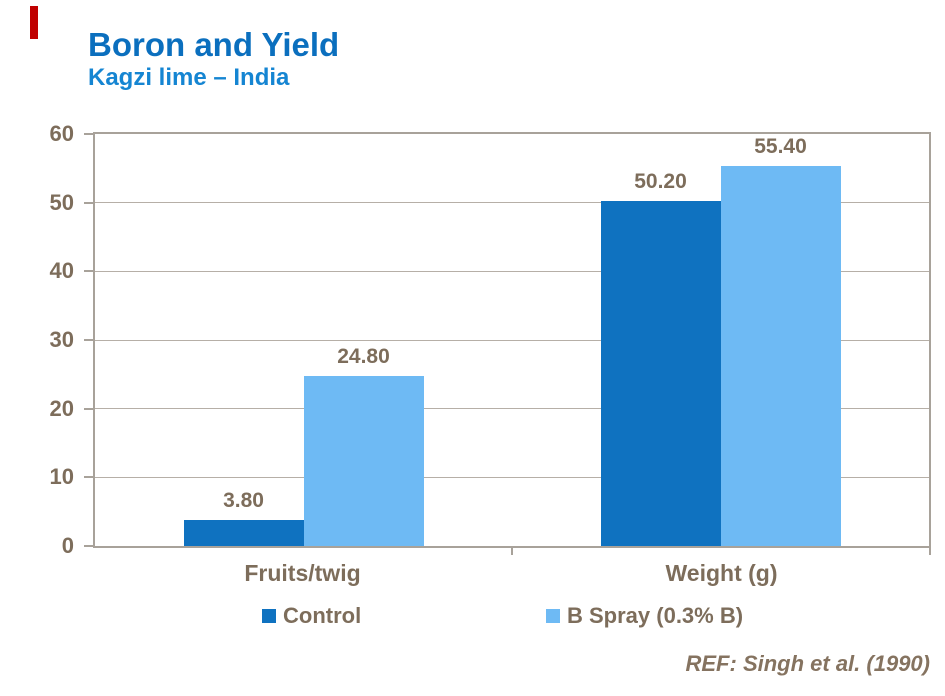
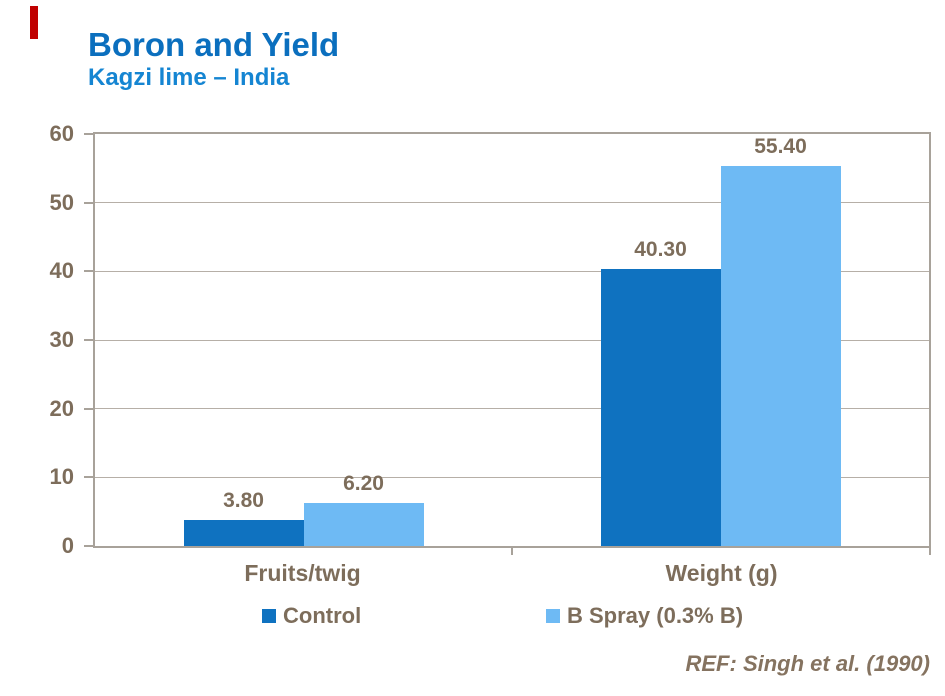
B Spray (0.3% B)/Fruits/twig: 24.80 -> 6.20
Control/Weight (g): 50.20 -> 40.30
